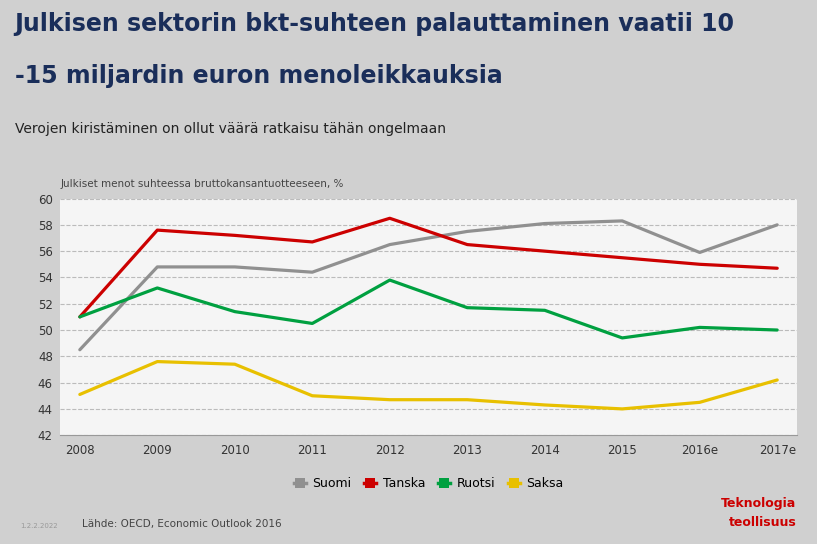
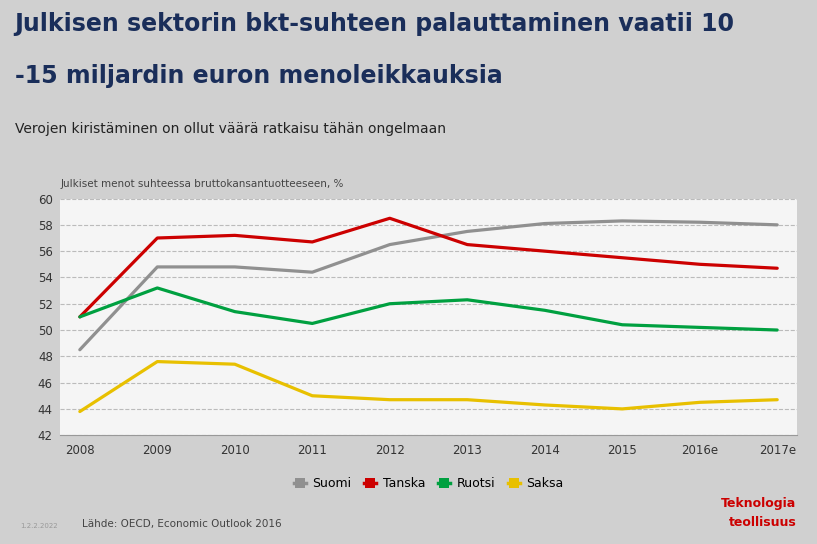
Saksa/2008: 45.1 -> 43.8
Tanska/2009: 57.6 -> 57.0
Ruotsi/2012: 53.8 -> 52.0
Ruotsi/2013: 51.7 -> 52.3
Ruotsi/2015: 49.4 -> 50.4
Suomi/2016e: 55.9 -> 58.2
Saksa/2017e: 46.2 -> 44.7
